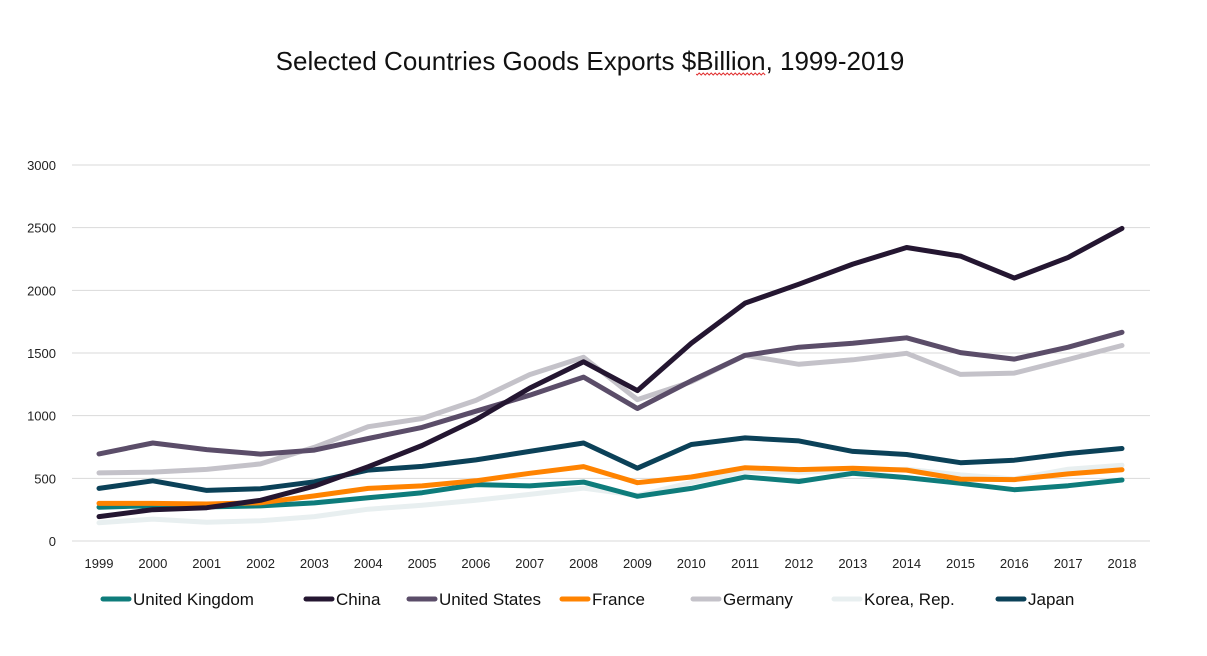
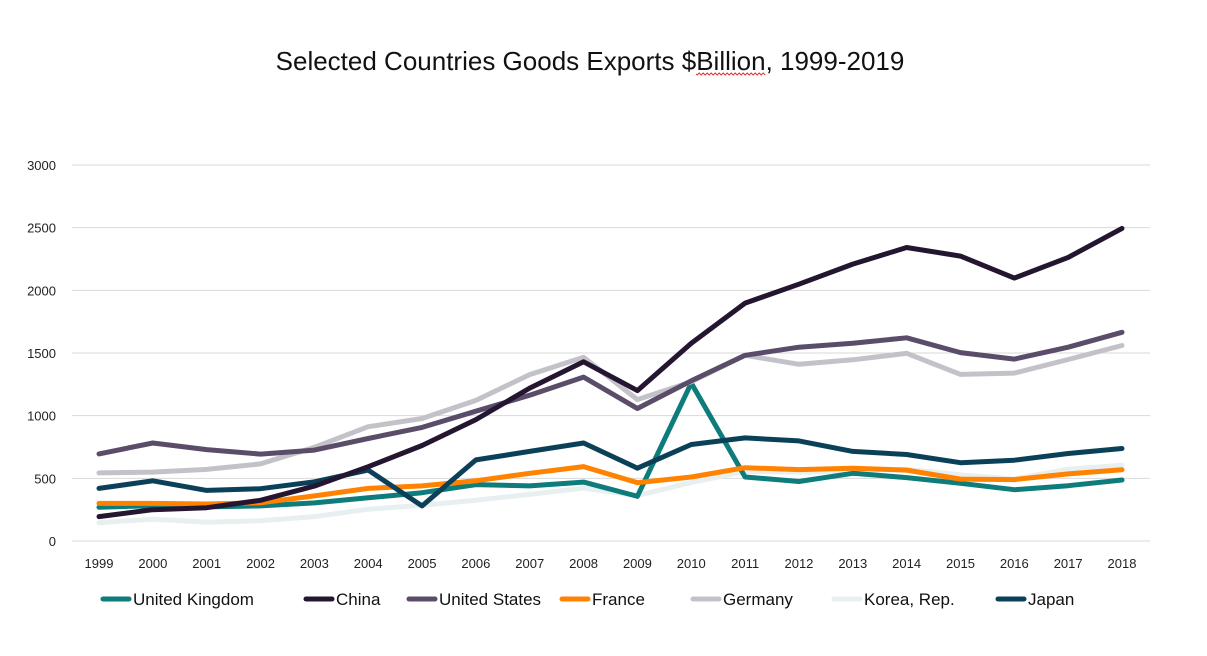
Japan/2005: 600 -> 280
United Kingdom/2010: 420 -> 1260
